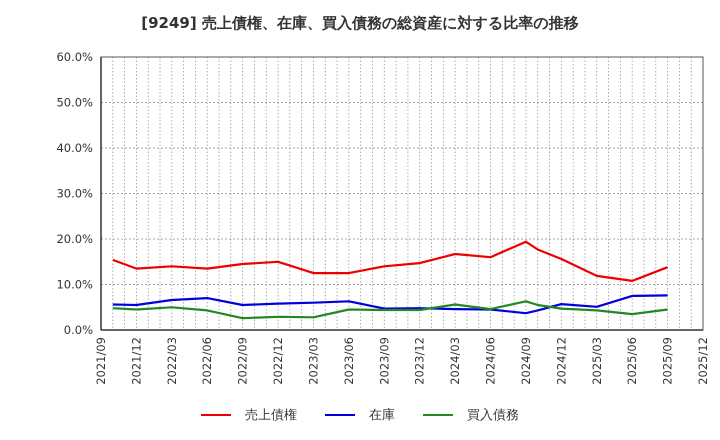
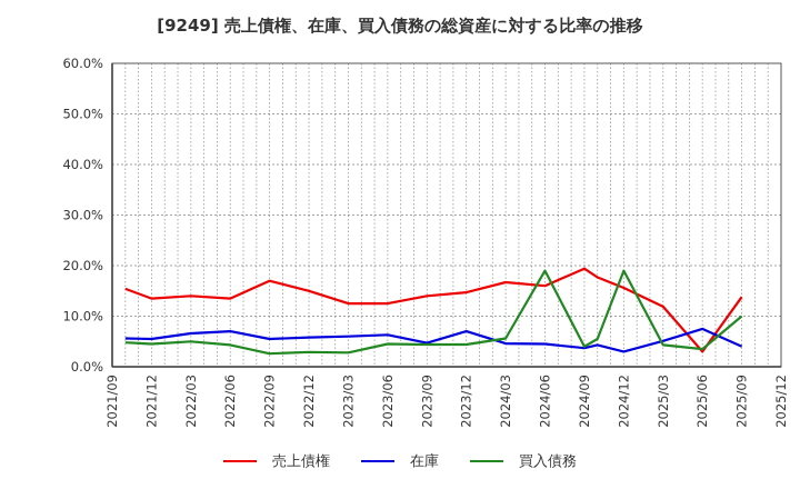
売上債権/2022/09: 14% -> 17%
在庫/2023/12: 5% -> 7%
買入債務/2024/06: 5% -> 19%
買入債務/2024/09: 6% -> 4%
在庫/2024/12: 6% -> 3%
買入債務/2024/12: 5% -> 19%
売上債権/2025/06: 11% -> 3%
在庫/2025/09: 8% -> 4%
買入債務/2025/09: 4% -> 10%
